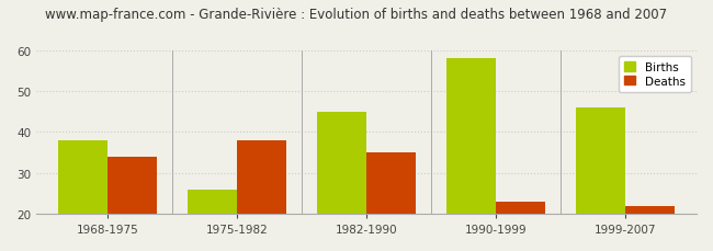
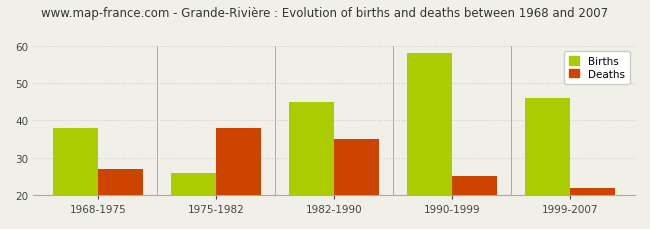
Deaths/1968-1975: 34 -> 27
Deaths/1990-1999: 23 -> 25
